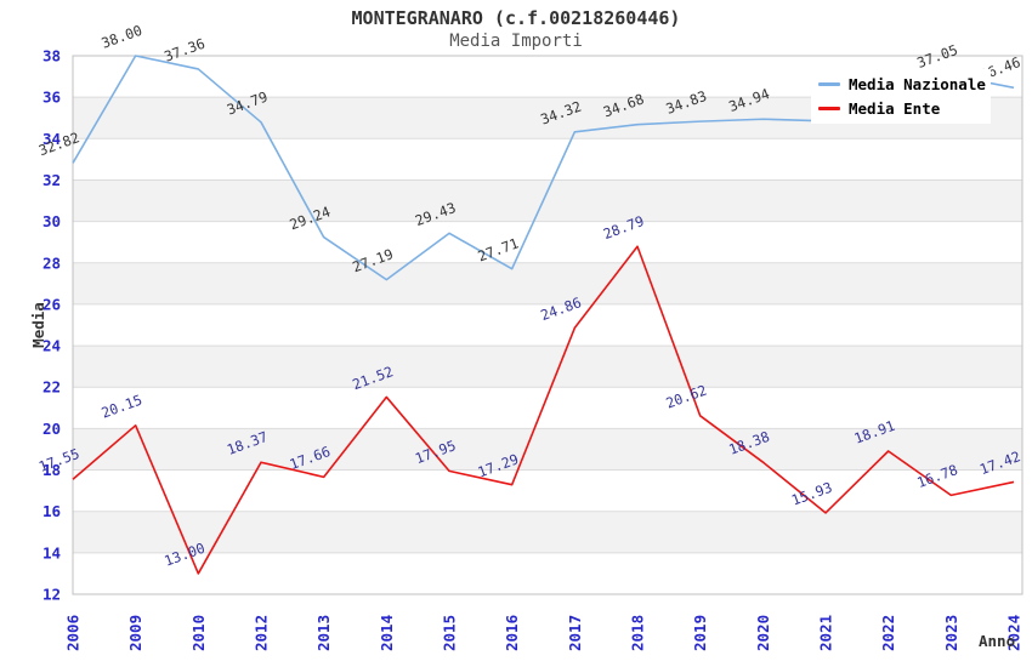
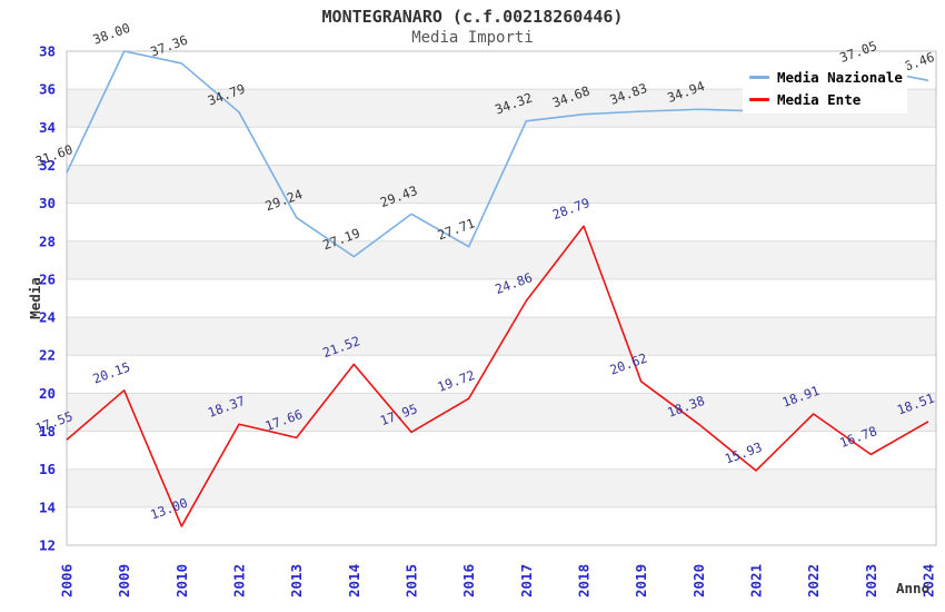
Media Nazionale/2006: 32.82 -> 31.60
Media Ente/2016: 17.29 -> 19.72
Media Ente/2024: 17.42 -> 18.51
